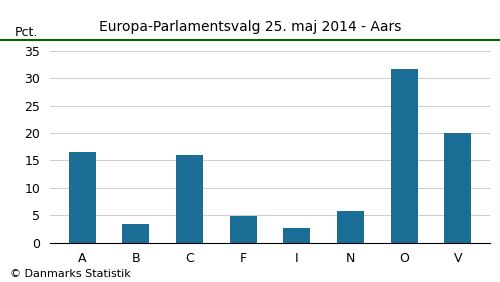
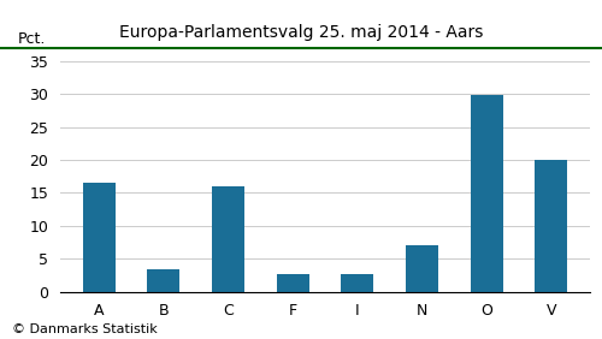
F: 4.8 -> 2.6
N: 5.7 -> 7.0
O: 31.6 -> 29.8
